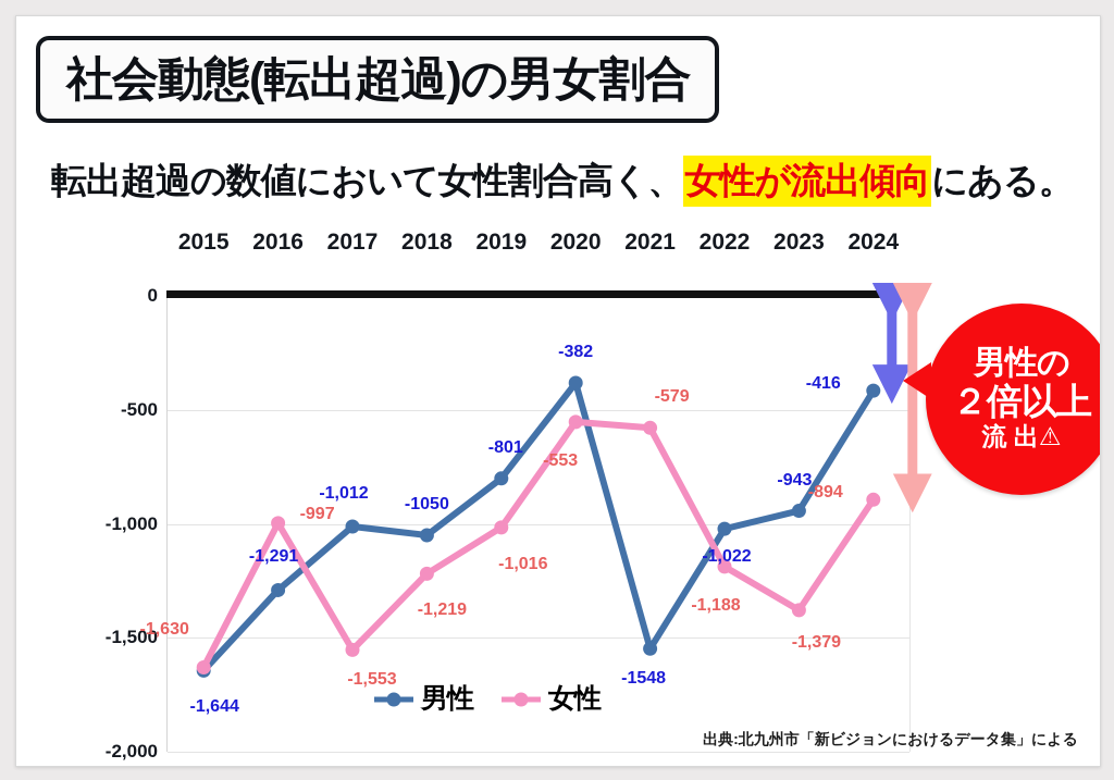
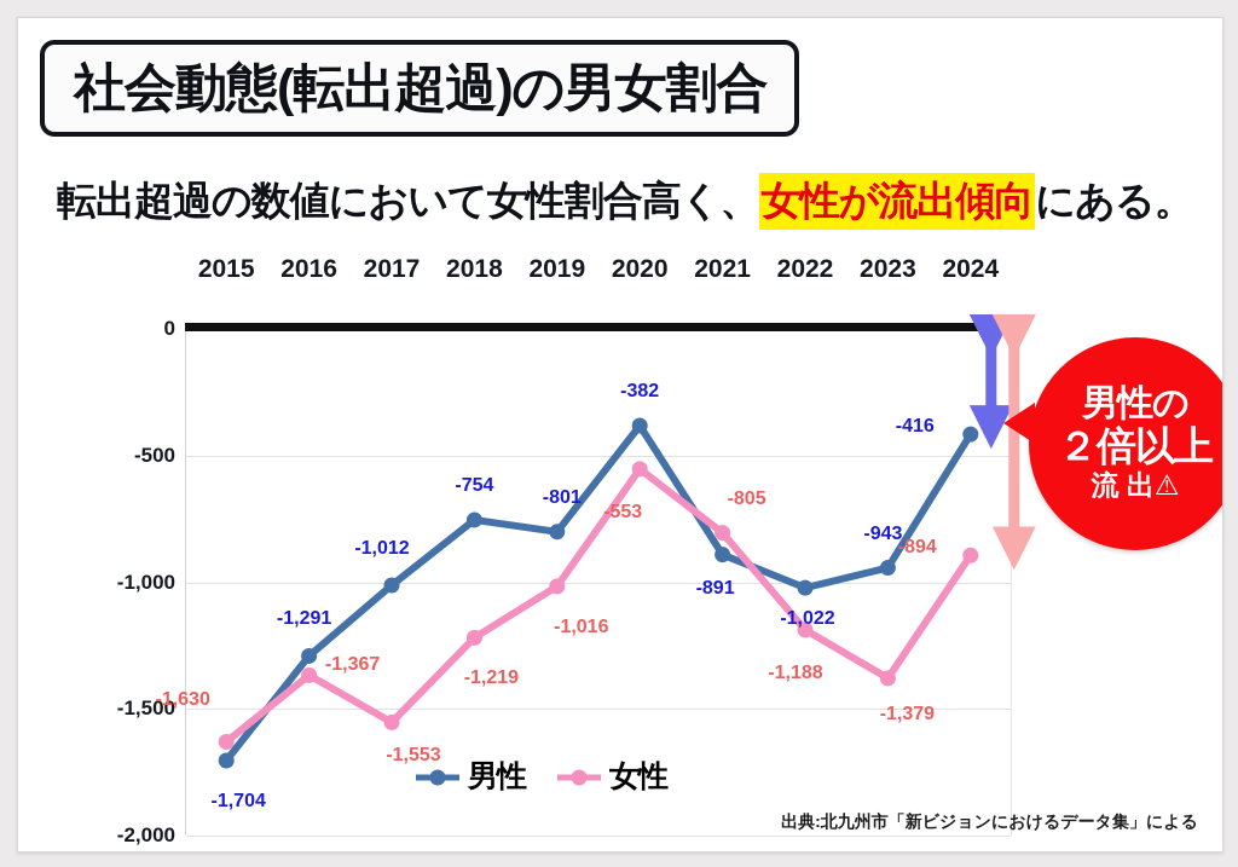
男性/2015: -1,644 -> -1,704
女性/2016: -997 -> -1,367
男性/2018: -1050 -> -754
男性/2021: -1548 -> -891
女性/2021: -579 -> -805
